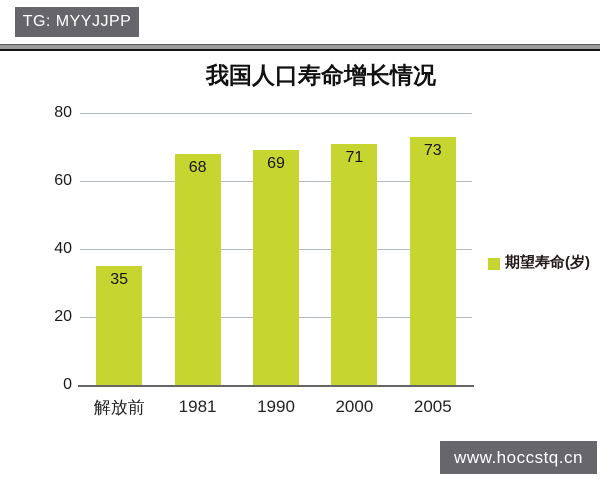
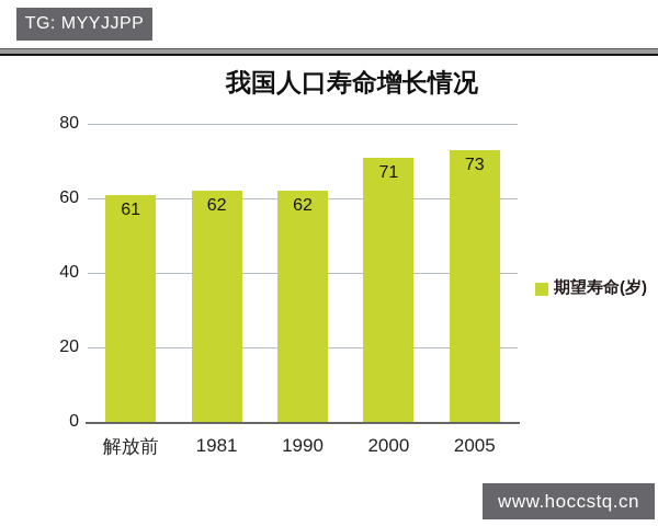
解放前: 35 -> 61
1981: 68 -> 62
1990: 69 -> 62
